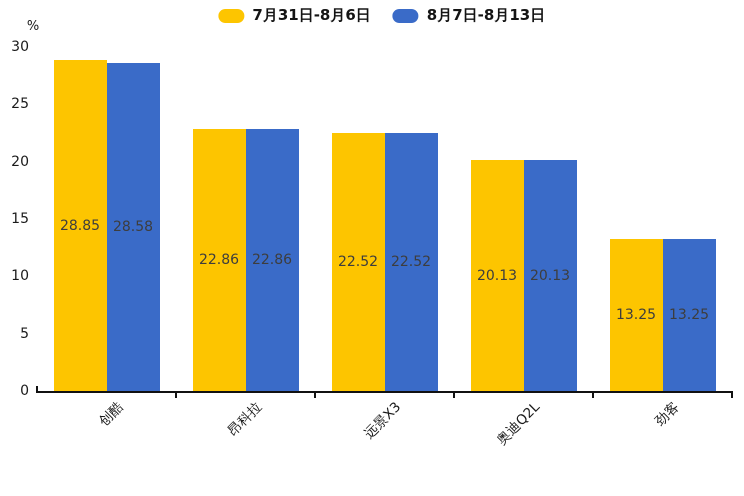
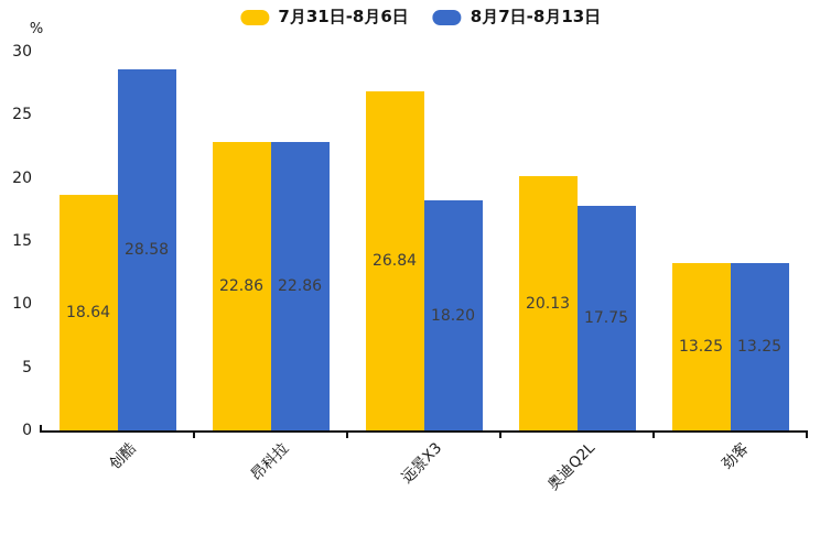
7月31日-8月6日/创酷: 28.85 -> 18.64
7月31日-8月6日/远景X3: 22.52 -> 26.84
8月7日-8月13日/远景X3: 22.52 -> 18.20
8月7日-8月13日/奥迪Q2L: 20.13 -> 17.75
